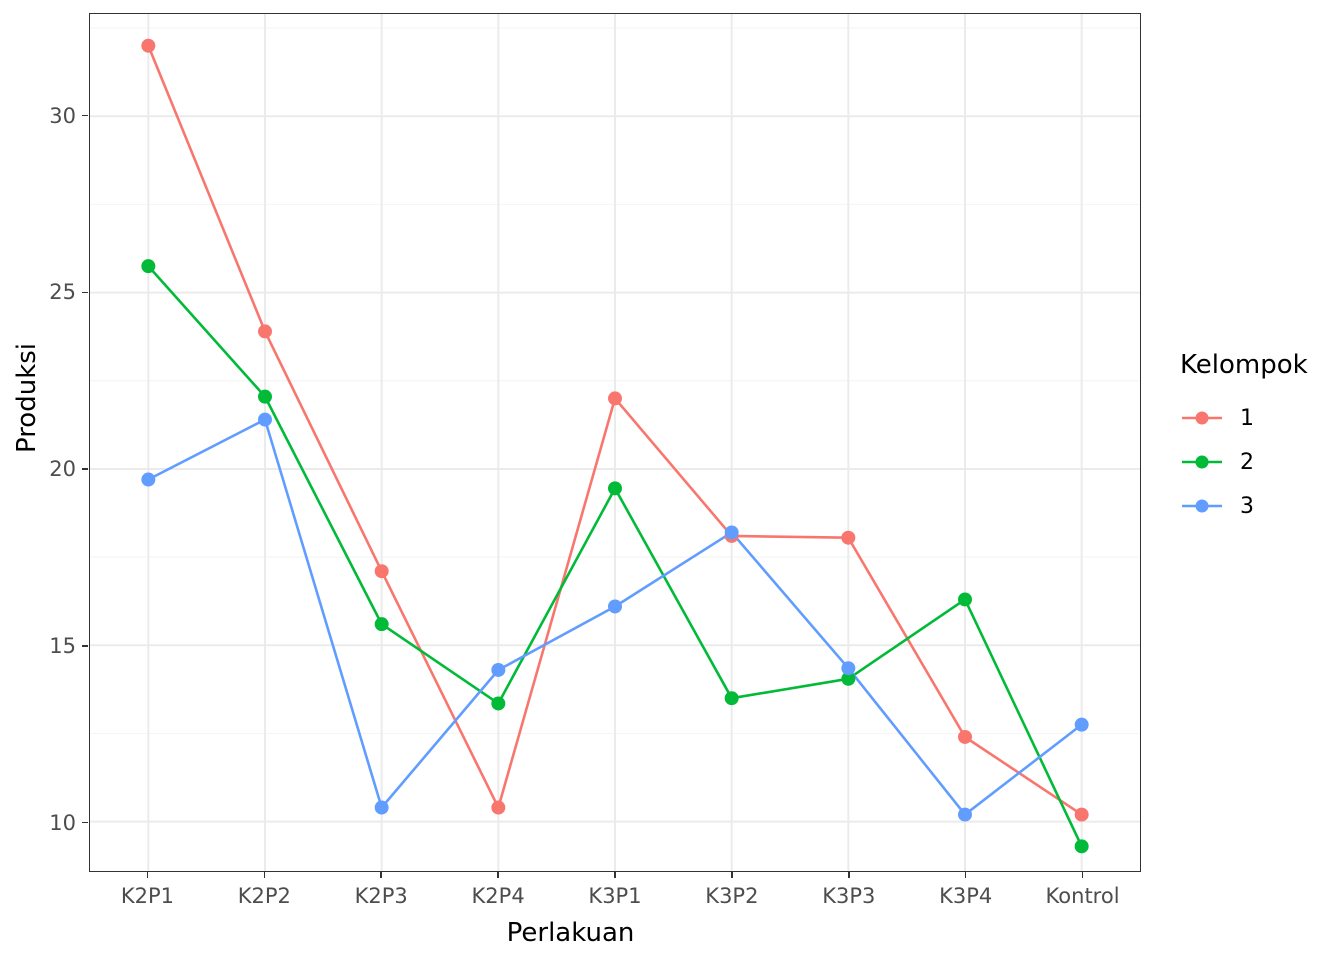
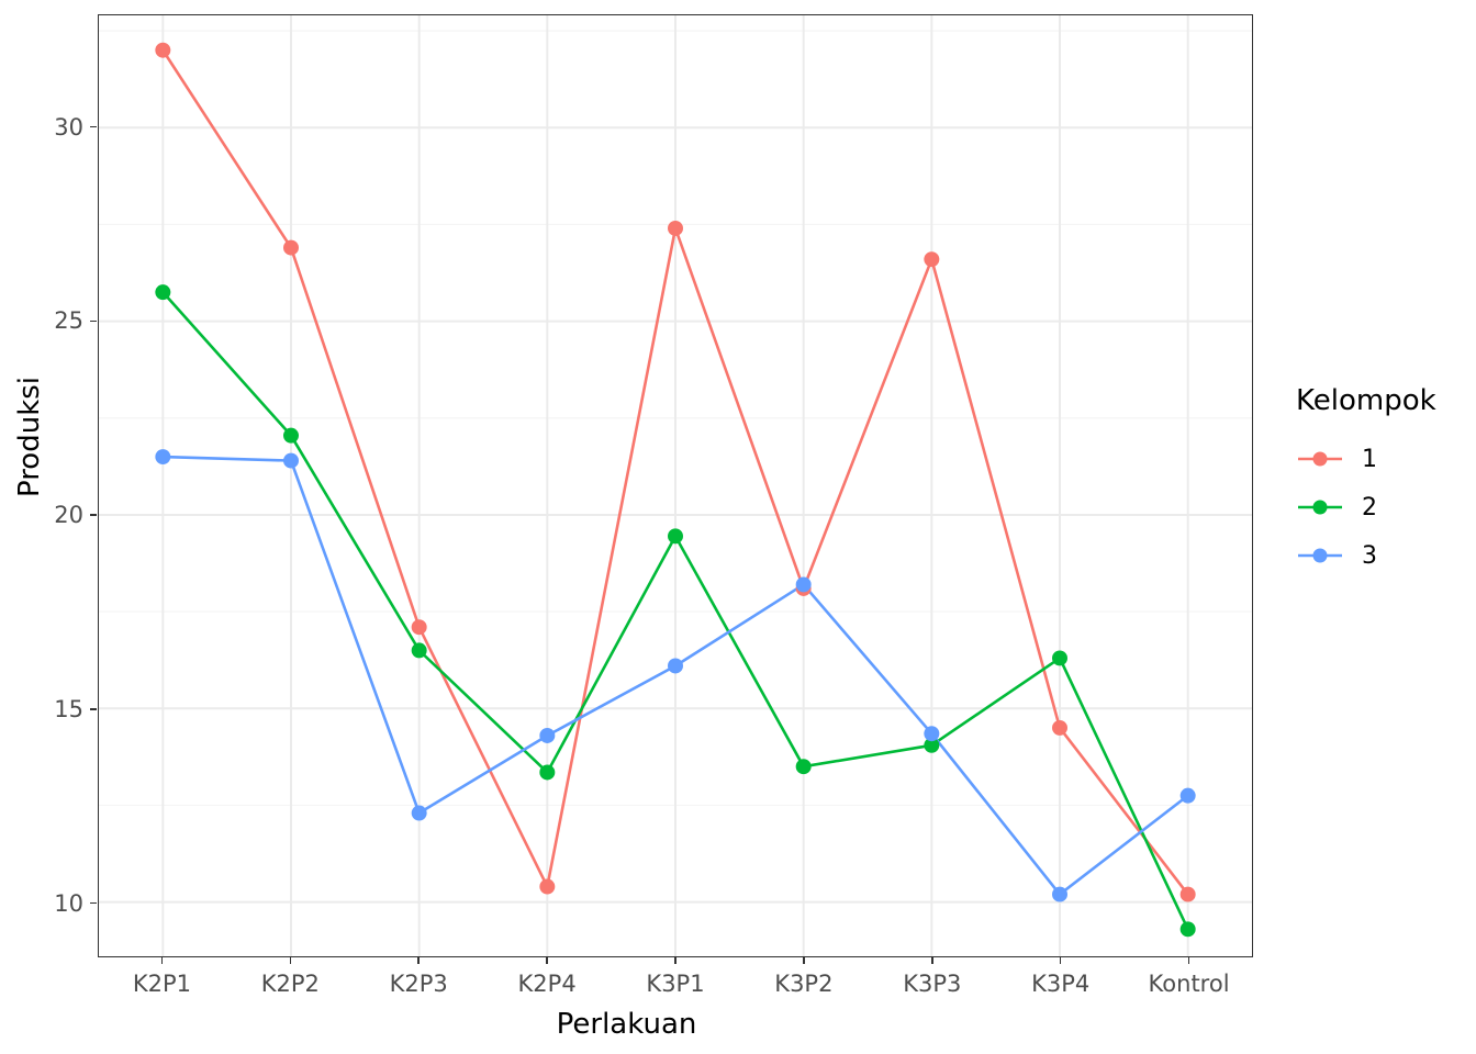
3/K2P1: 19.7 -> 21.5
1/K2P2: 23.9 -> 26.9
2/K2P3: 15.6 -> 16.5
3/K2P3: 10.4 -> 12.3
1/K3P1: 22.0 -> 27.4
1/K3P3: 18.1 -> 26.6
1/K3P4: 12.4 -> 14.5
